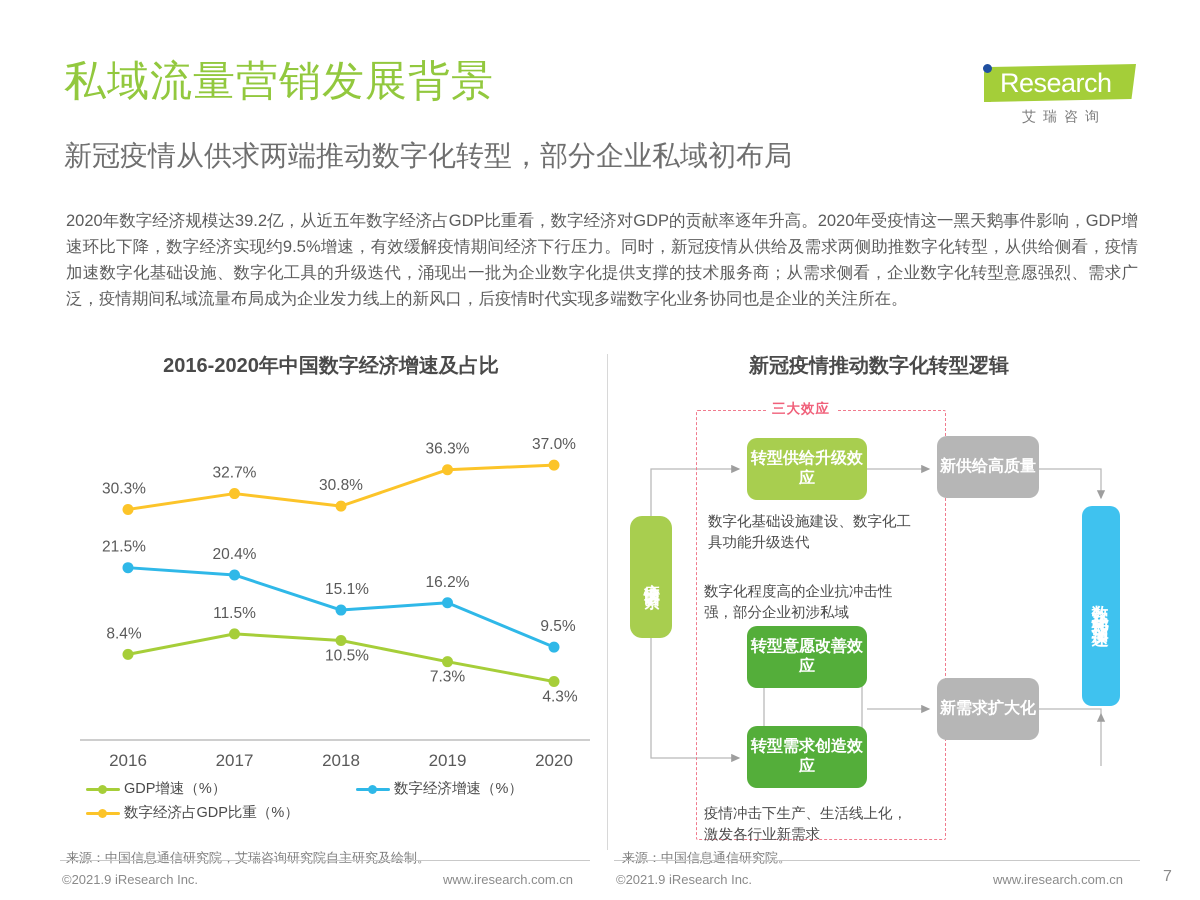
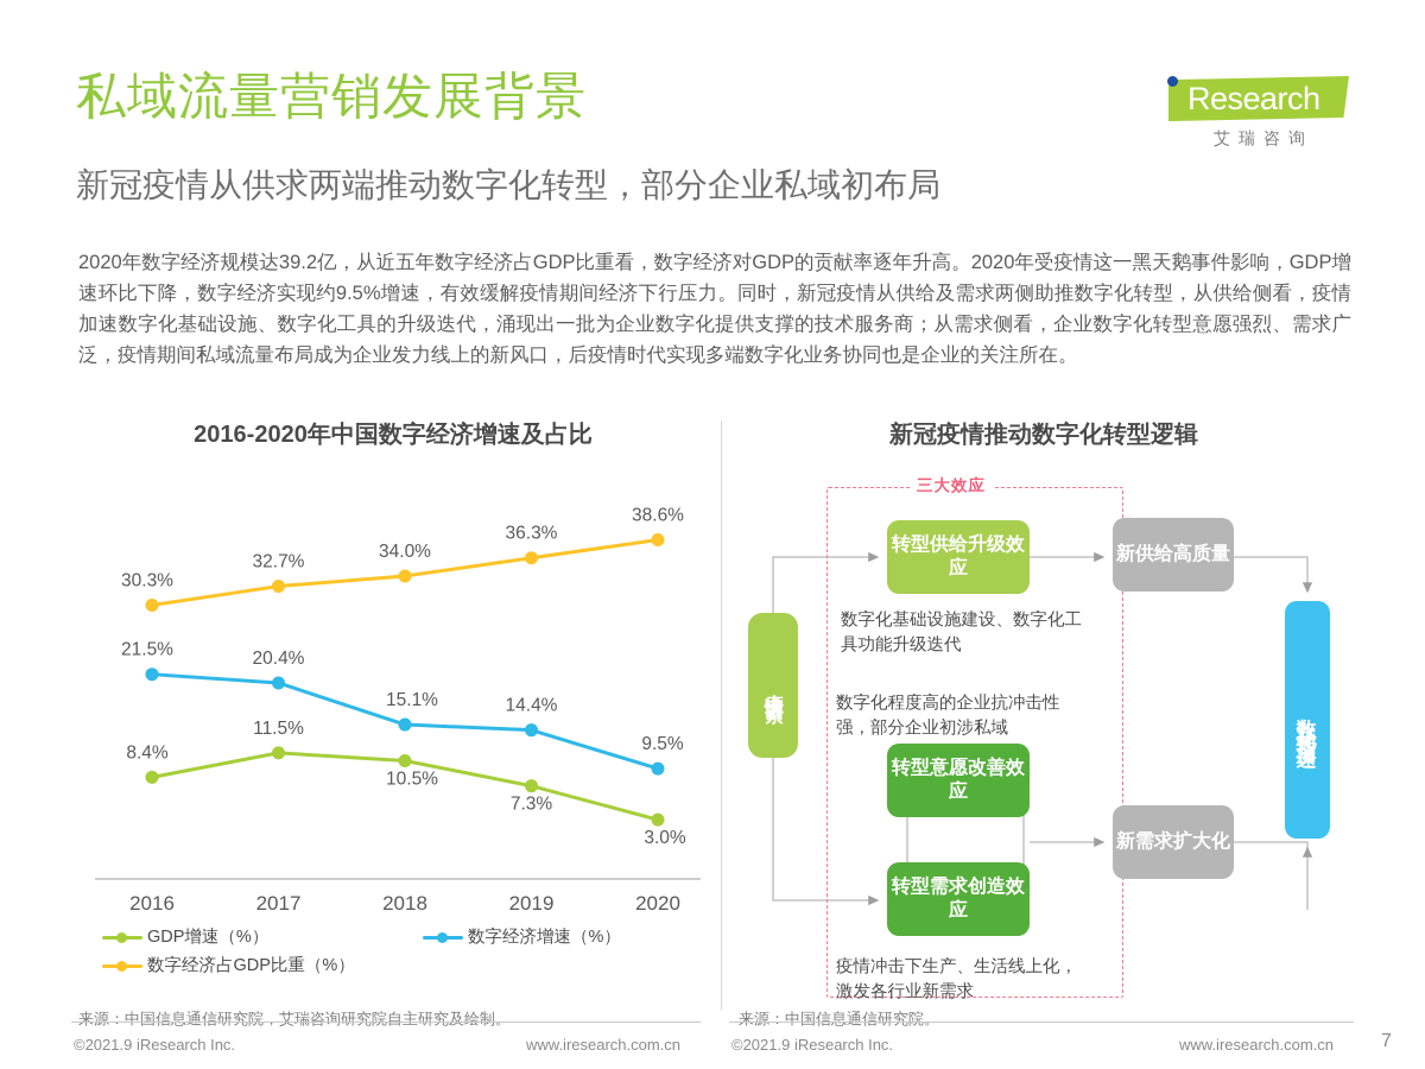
数字经济占GDP比重（%）/2018: 30.8% -> 34.0%
数字经济增速（%）/2019: 16.2% -> 14.4%
GDP增速（%）/2020: 4.3% -> 3.0%
数字经济占GDP比重（%）/2020: 37.0% -> 38.6%
